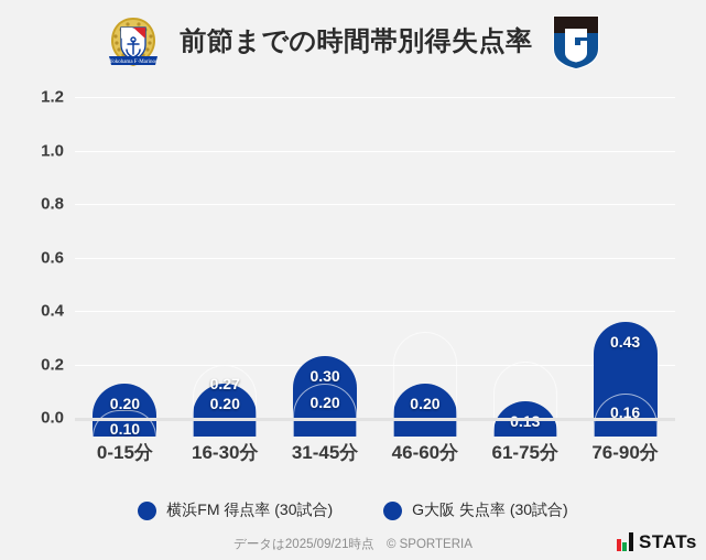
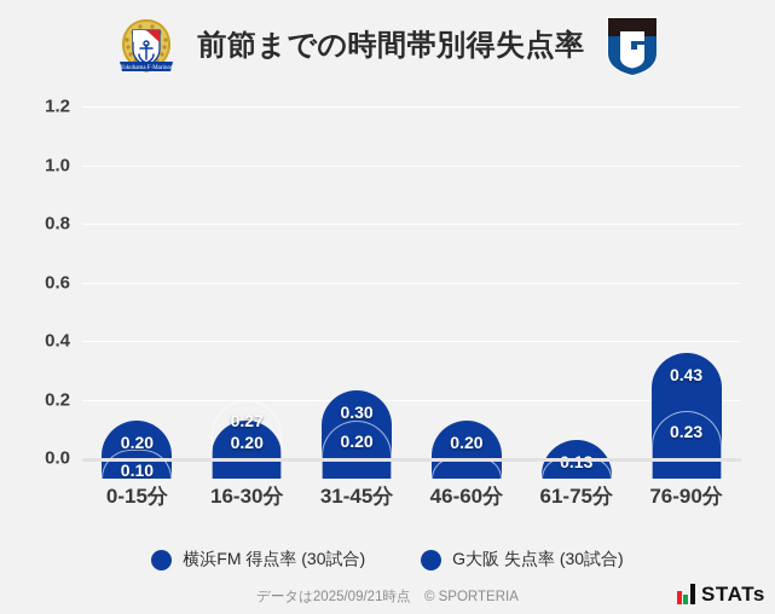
G大阪 失点率 (30試合)/46-60分: 0.39 -> 0.07
G大阪 失点率 (30試合)/61-75分: 0.28 -> 0.07
G大阪 失点率 (30試合)/76-90分: 0.16 -> 0.23
